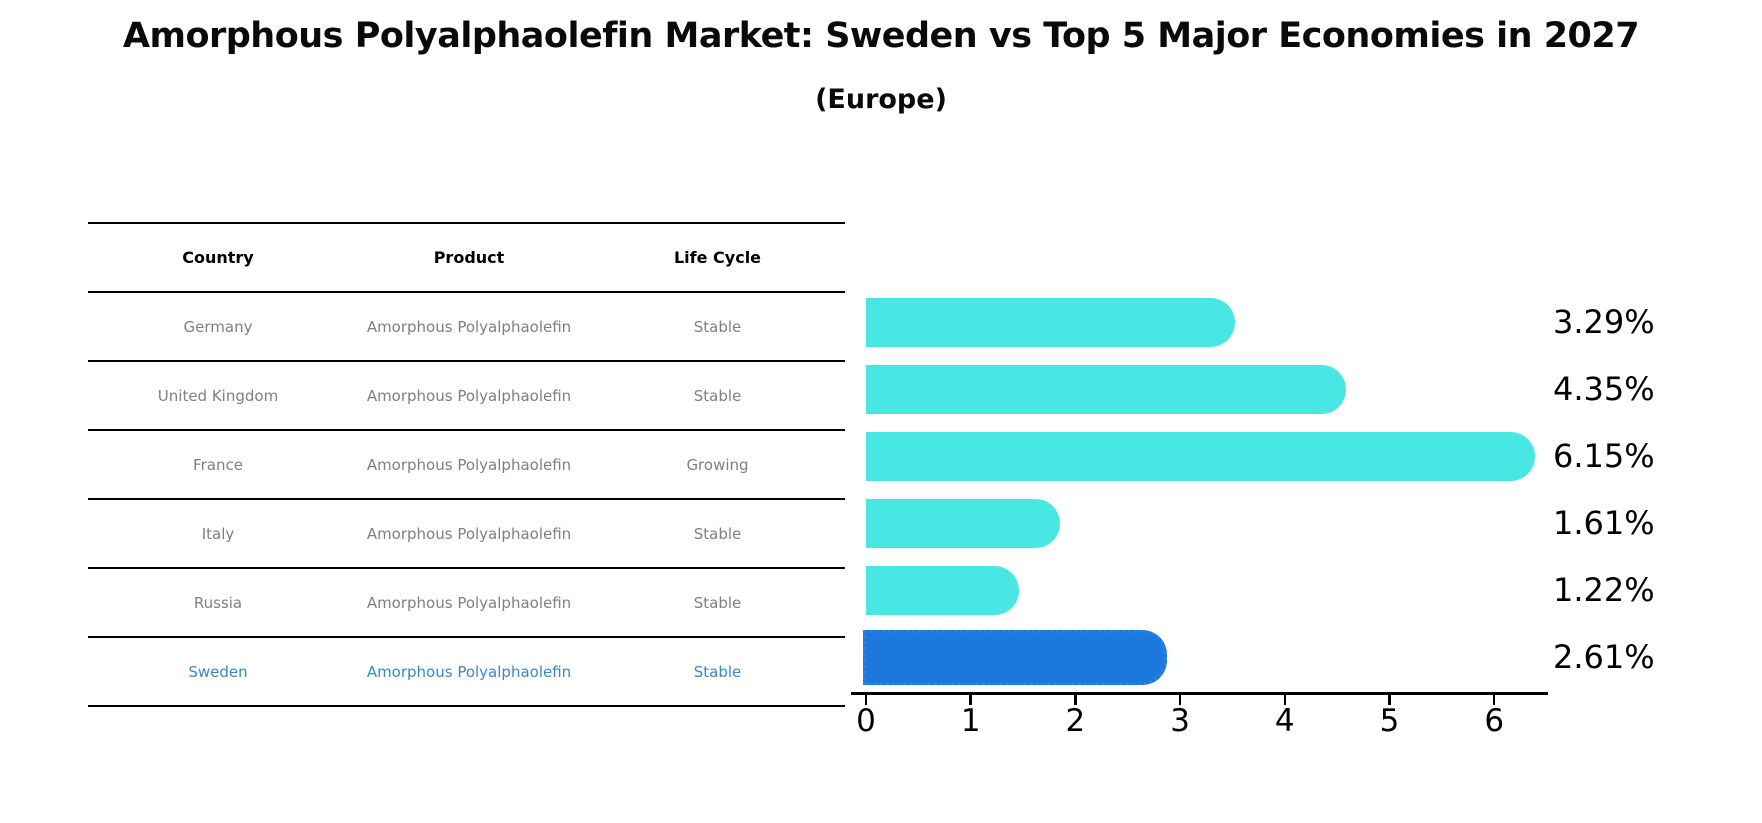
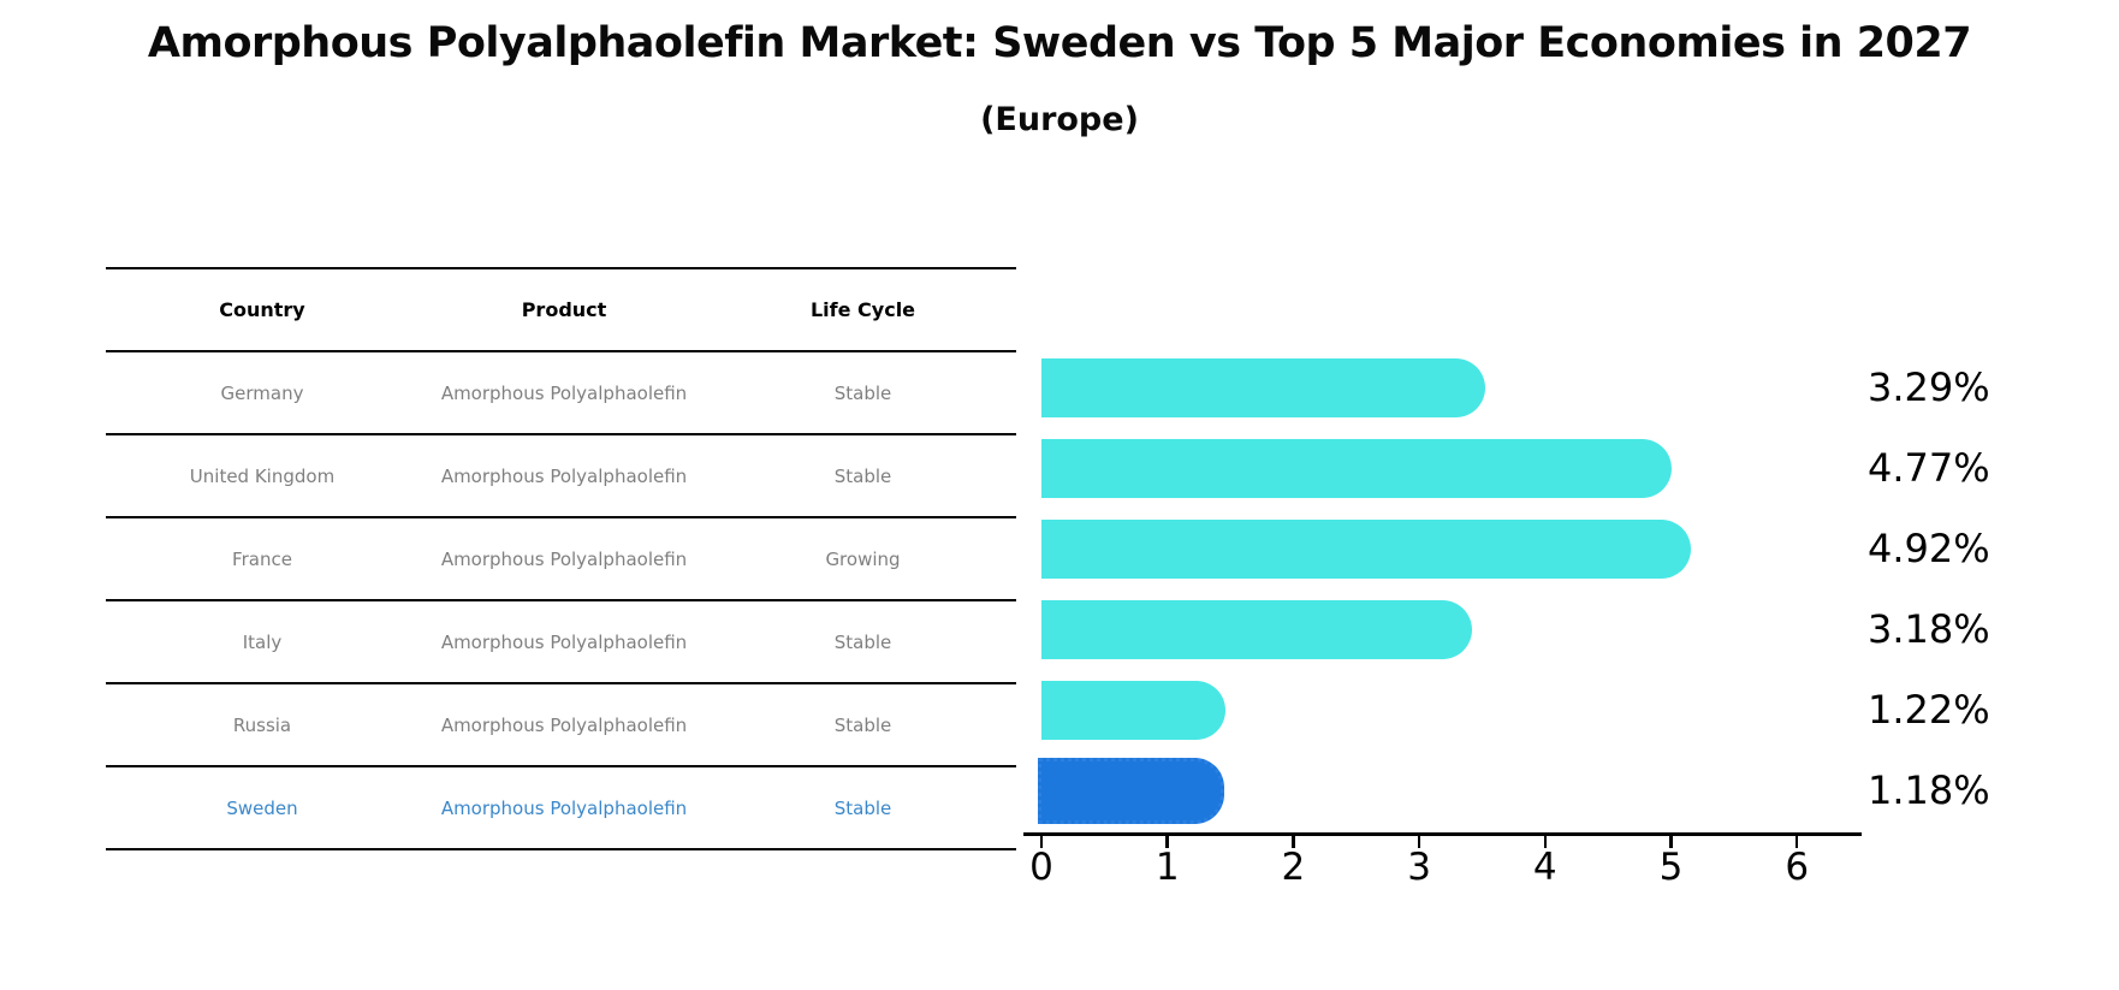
United Kingdom: 4.35% -> 4.77%
France: 6.15% -> 4.92%
Italy: 1.61% -> 3.18%
Sweden: 2.61% -> 1.18%
